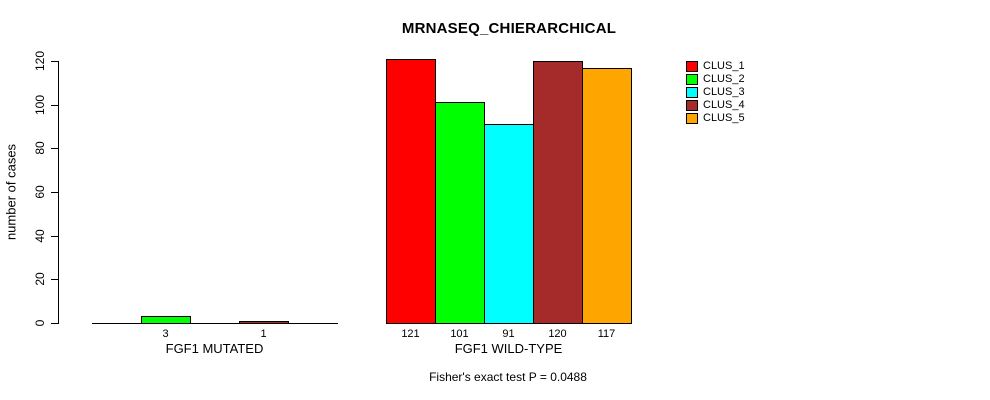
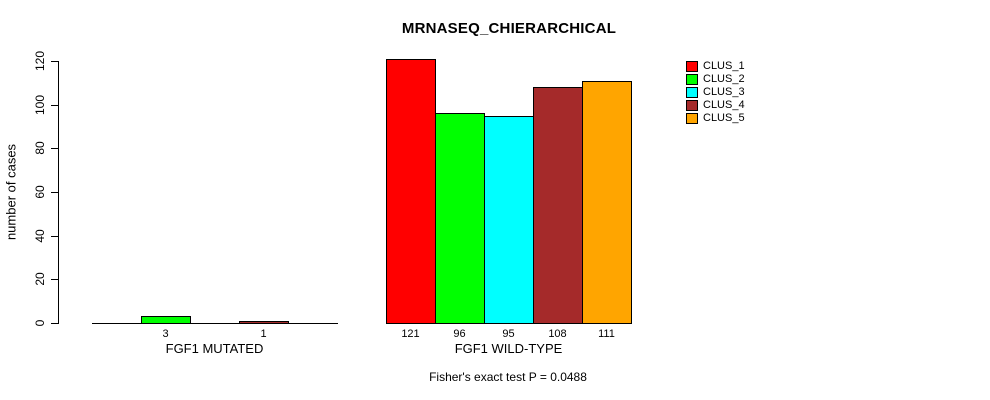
CLUS_2/FGF1 WILD-TYPE: 101 -> 96
CLUS_3/FGF1 WILD-TYPE: 91 -> 95
CLUS_4/FGF1 WILD-TYPE: 120 -> 108
CLUS_5/FGF1 WILD-TYPE: 117 -> 111
